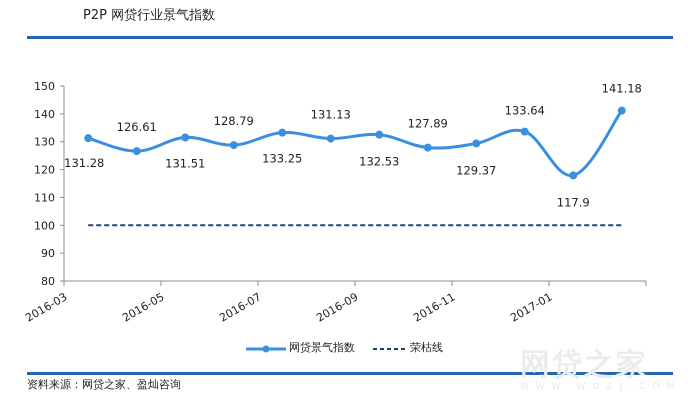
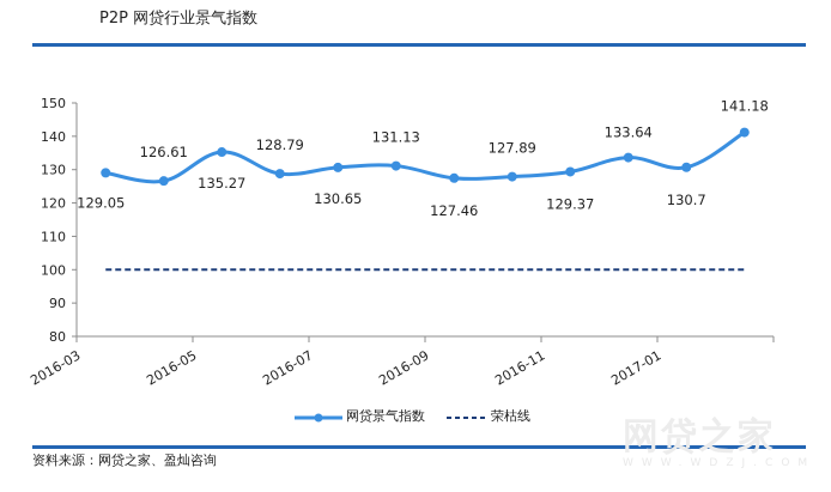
网贷景气指数/2016-03: 131.28 -> 129.05
网贷景气指数/2016-05: 131.51 -> 135.27
网贷景气指数/2016-07: 133.25 -> 130.65
网贷景气指数/2016-09: 132.53 -> 127.46
网贷景气指数/2017-01: 117.9 -> 130.7
